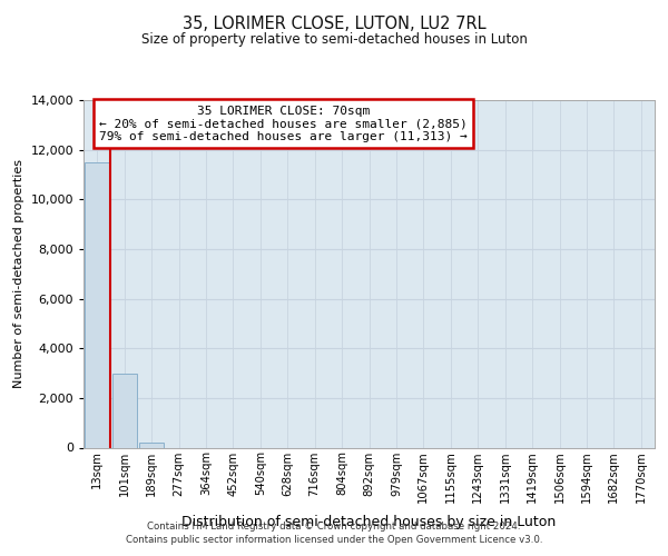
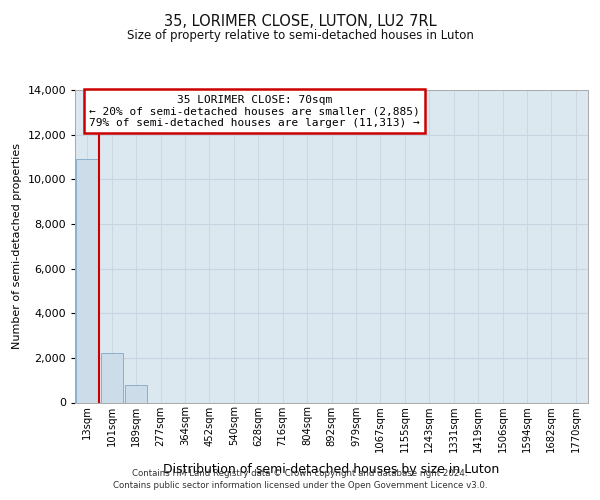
13sqm: 11,500 -> 10,900
101sqm: 3,000 -> 2,200
189sqm: 200 -> 800
